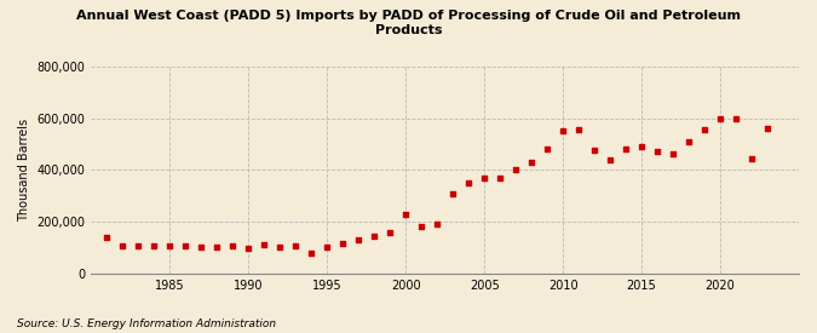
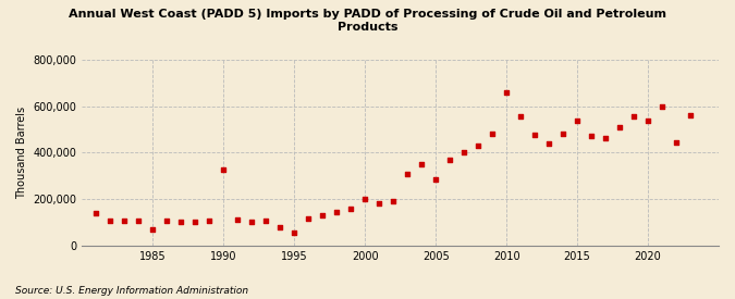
1985: 106,000 -> 70,000
1990: 96,000 -> 325,000
1995: 100,000 -> 55,000
2000: 230,000 -> 200,000
2005: 370,000 -> 285,000
2010: 550,000 -> 660,000
2015: 490,000 -> 535,000
2020: 600,000 -> 535,000
